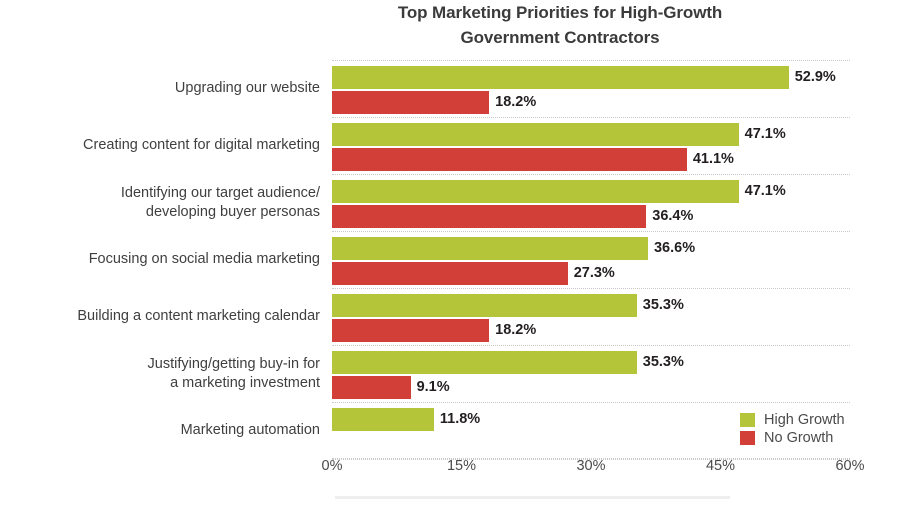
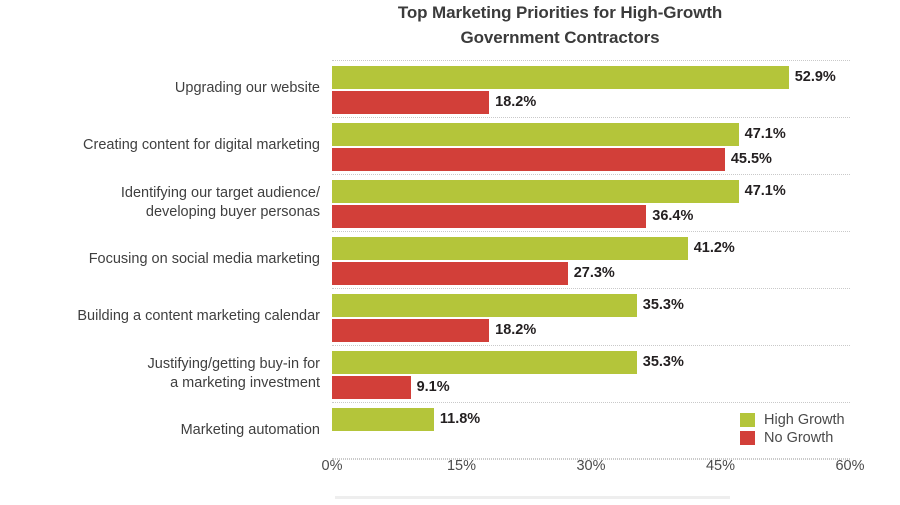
No Growth/Creating content for digital marketing: 41.1% -> 45.5%
High Growth/Focusing on social media marketing: 36.6% -> 41.2%
